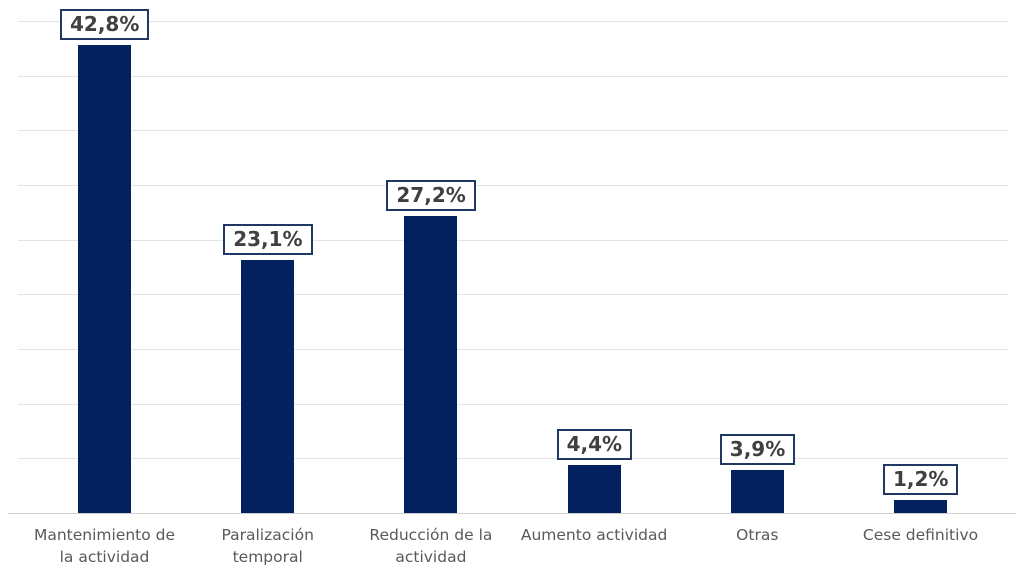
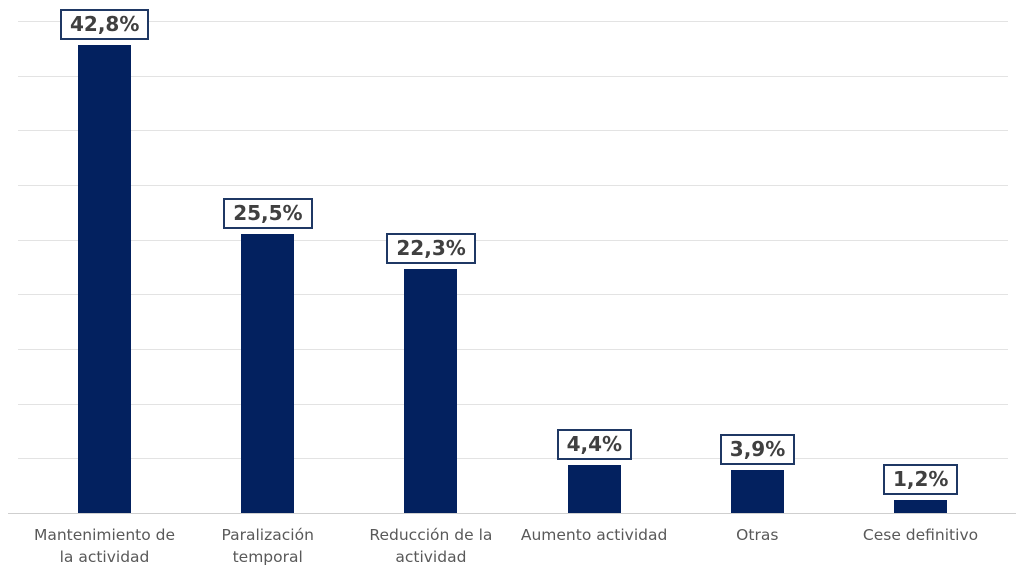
Paralización temporal: 23,1% -> 25,5%
Reducción de la actividad: 27,2% -> 22,3%
